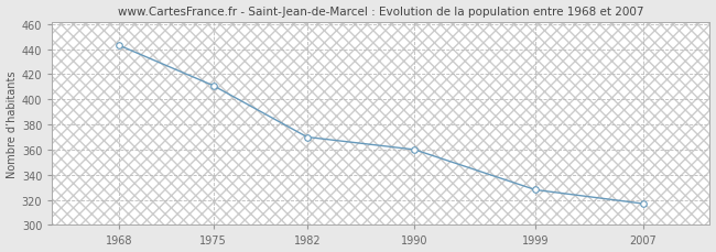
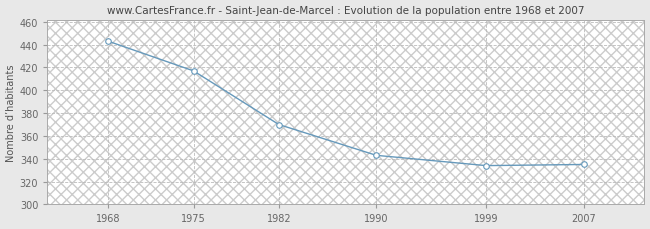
1975: 411 -> 417
1990: 360 -> 343
1999: 328 -> 334
2007: 317 -> 335
